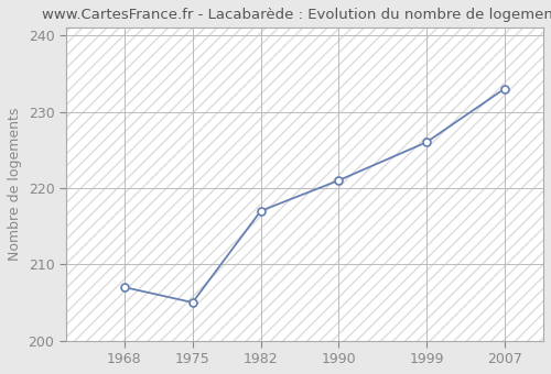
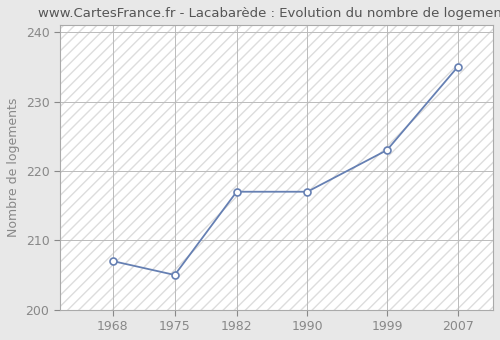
1990: 221 -> 217
1999: 226 -> 223
2007: 233 -> 235
